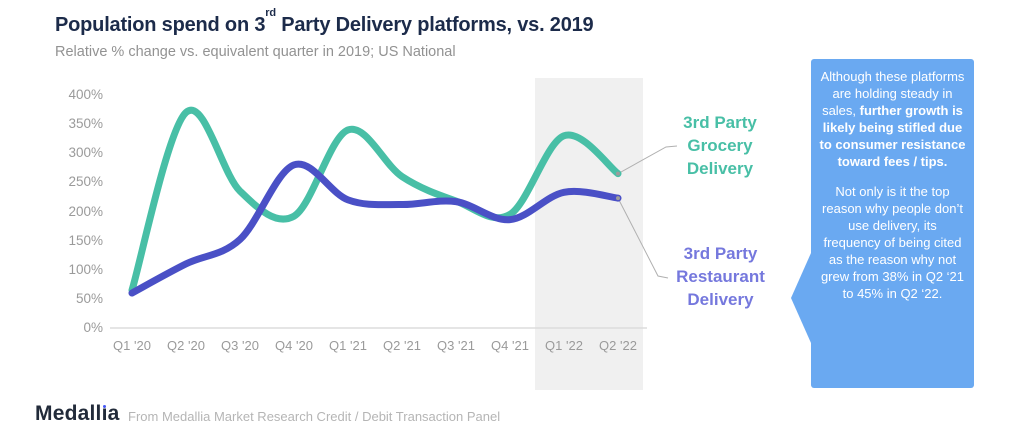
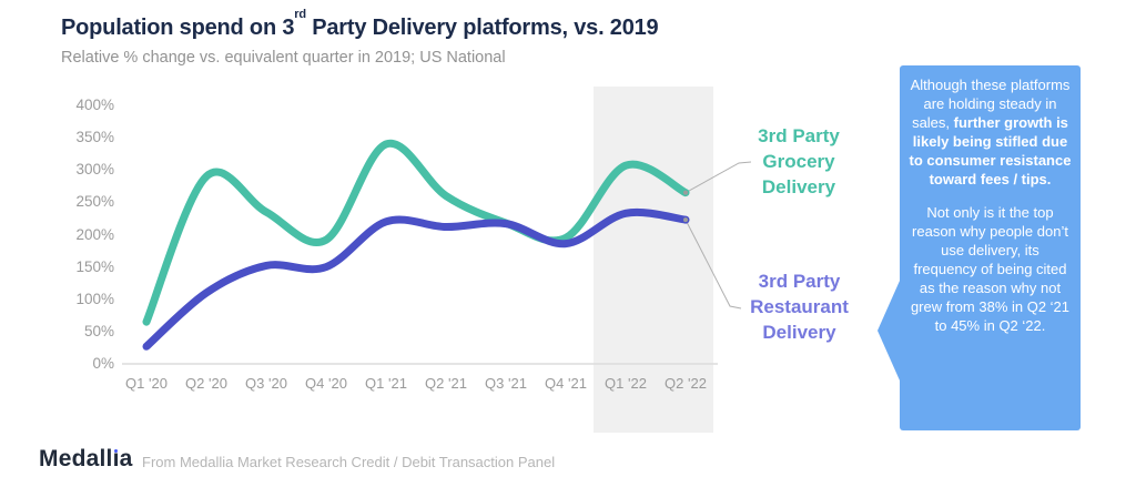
3rd Party Restaurant Delivery/Q1 '20: 60% -> 30%
3rd Party Grocery Delivery/Q2 '20: 370% -> 290%
3rd Party Restaurant Delivery/Q4 '20: 280% -> 150%
3rd Party Grocery Delivery/Q1 '22: 330% -> 310%
